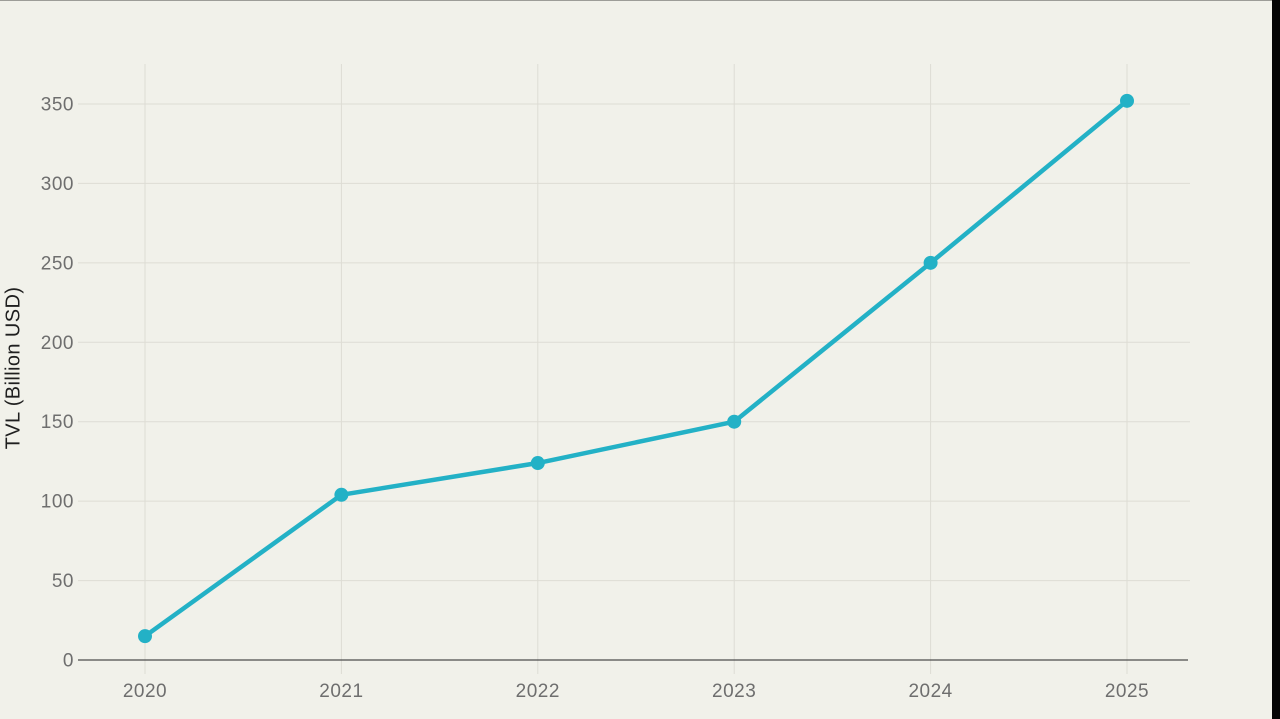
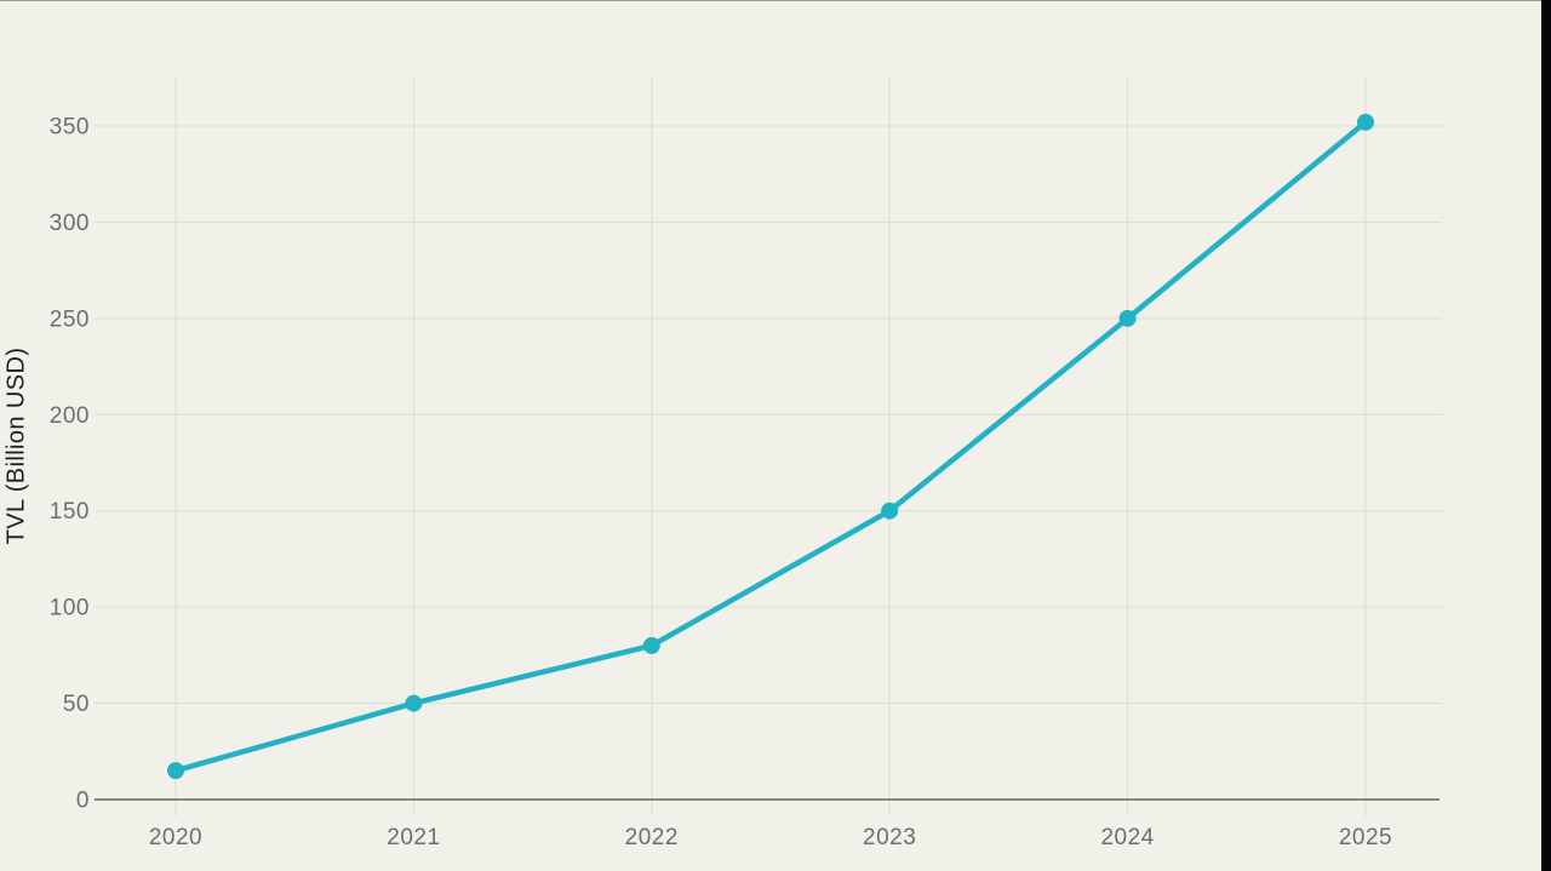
2021: 104 -> 50
2022: 124 -> 80
